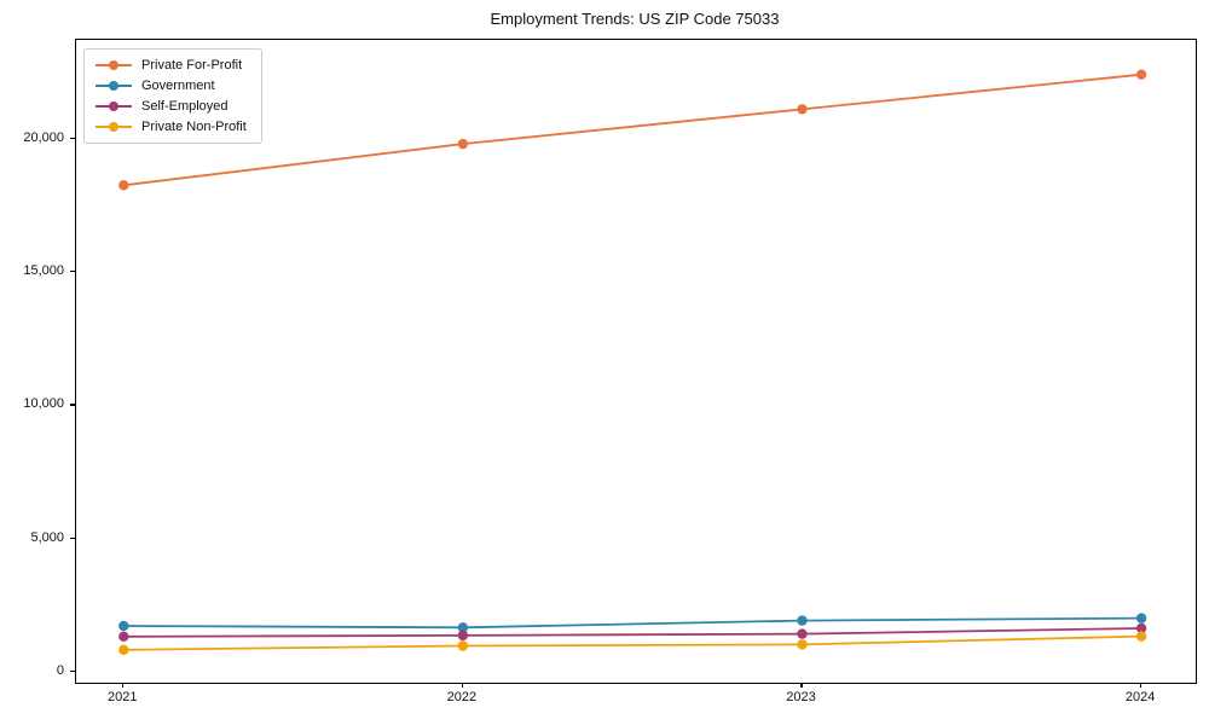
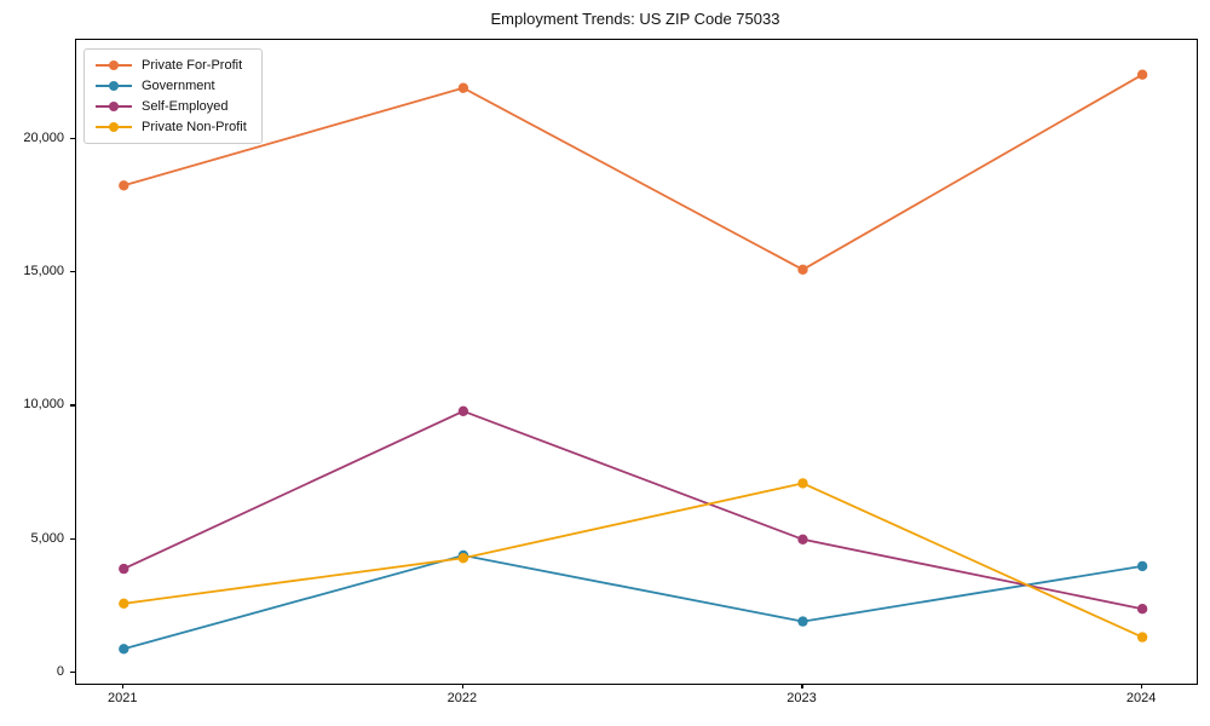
Government/2021: 1700 -> 900
Self-Employed/2021: 1300 -> 3900
Private Non-Profit/2021: 800 -> 2600
Private For-Profit/2022: 19800 -> 21900
Government/2022: 1700 -> 4400
Self-Employed/2022: 1400 -> 9800
Private Non-Profit/2022: 1000 -> 4300
Private For-Profit/2023: 21100 -> 15100
Self-Employed/2023: 1400 -> 5000
Private Non-Profit/2023: 1000 -> 7100
Government/2024: 2000 -> 4000
Self-Employed/2024: 1600 -> 2400
